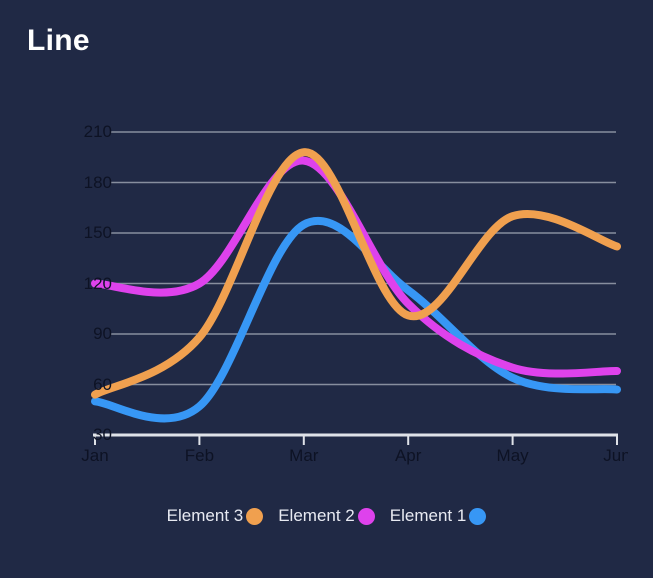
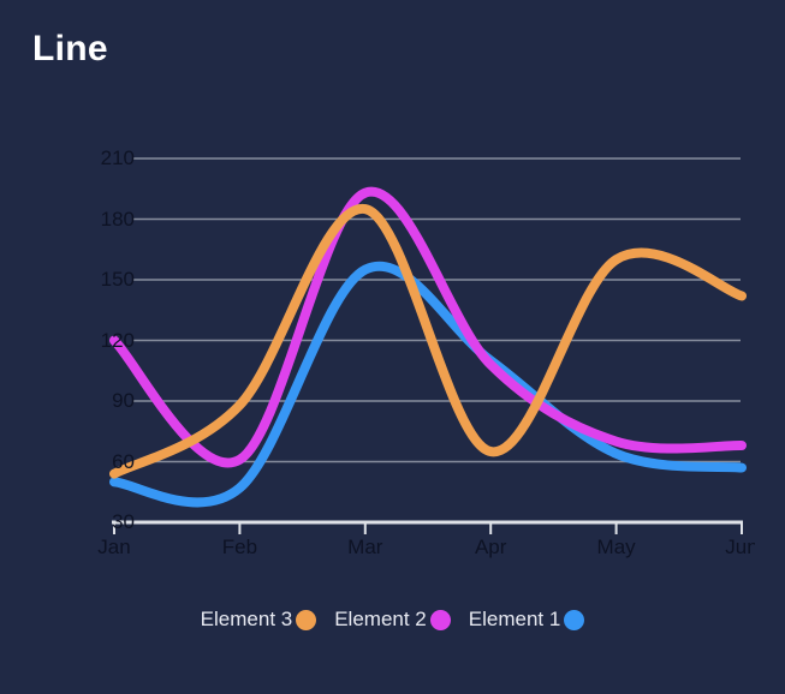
Element 2/Feb: 120 -> 61
Element 3/Mar: 198 -> 185
Element 3/Apr: 101 -> 65
Element 1/Apr: 116 -> 110
